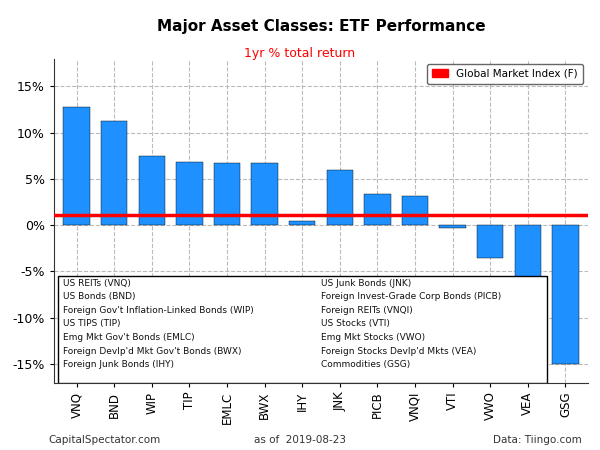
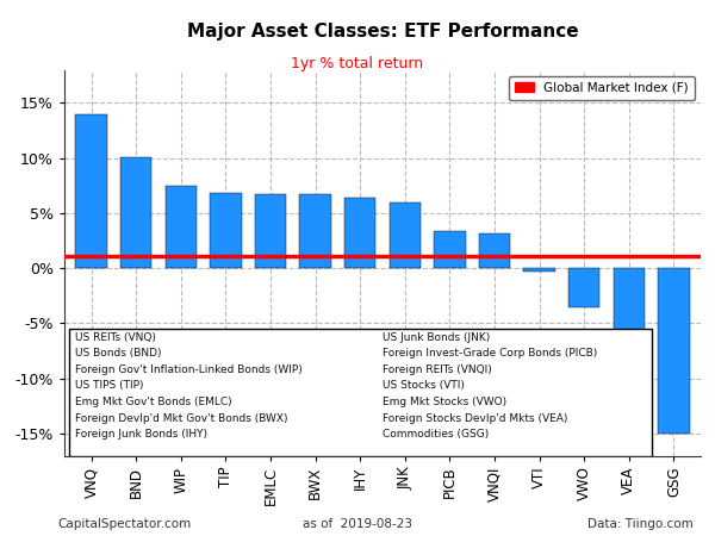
VNQ: 12.8% -> 13.9%
BND: 11.2% -> 10.1%
IHY: 0.4% -> 6.4%
